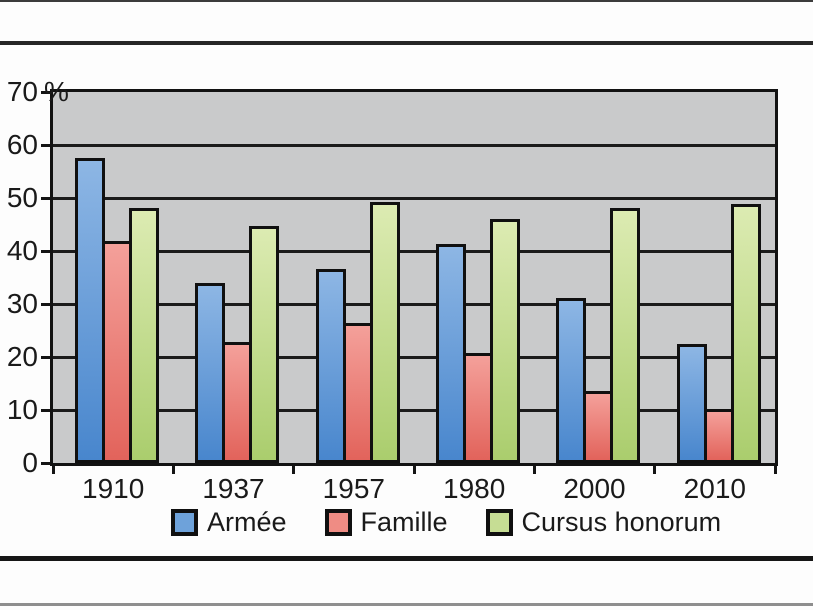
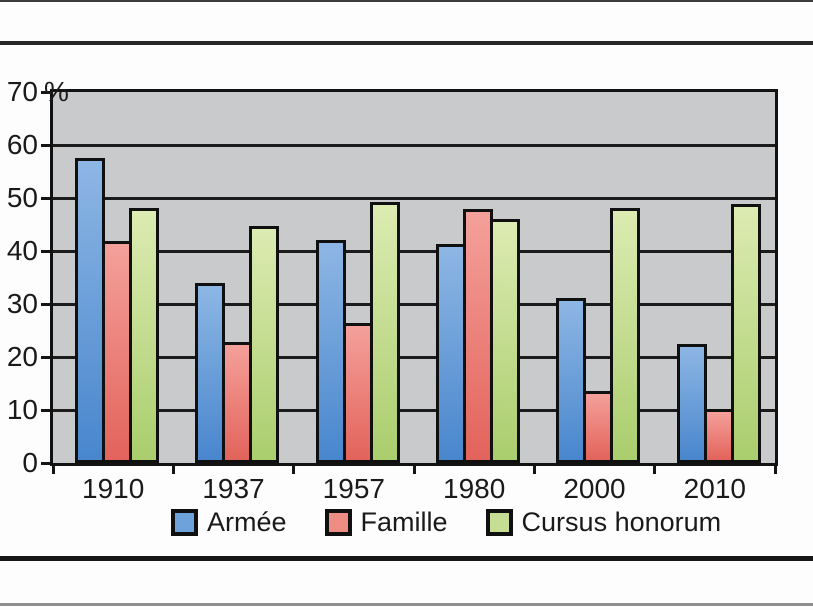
Armée/1957: 37 -> 42
Famille/1980: 21 -> 48
